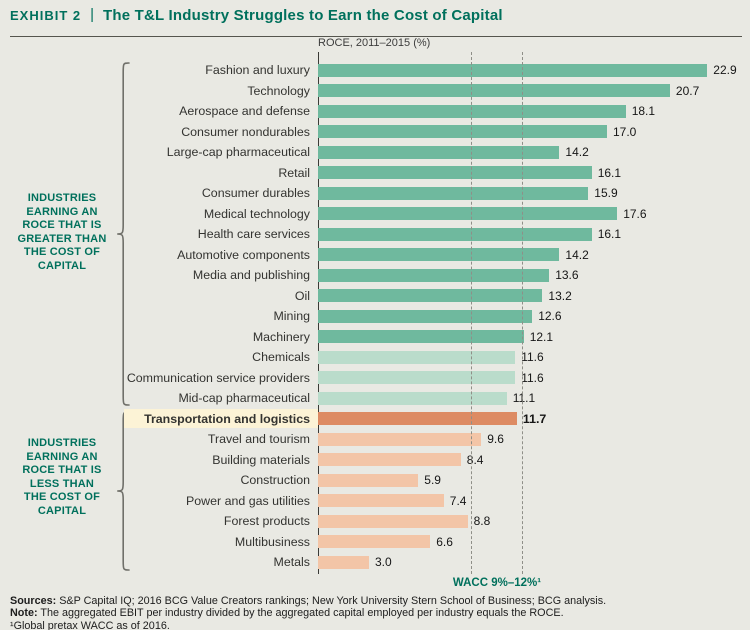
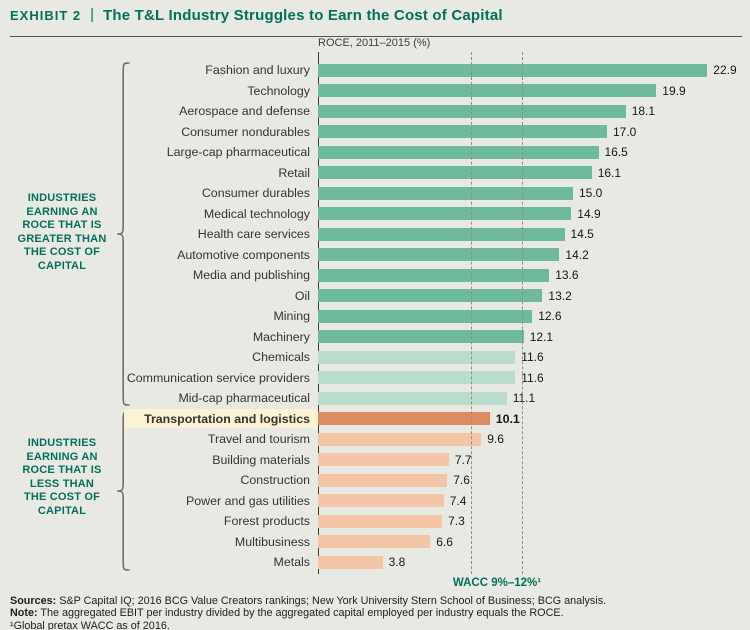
Technology: 20.7 -> 19.9
Large-cap pharmaceutical: 14.2 -> 16.5
Consumer durables: 15.9 -> 15.0
Medical technology: 17.6 -> 14.9
Health care services: 16.1 -> 14.5
Transportation and logistics: 11.7 -> 10.1
Building materials: 8.4 -> 7.7
Construction: 5.9 -> 7.6
Forest products: 8.8 -> 7.3
Metals: 3.0 -> 3.8
